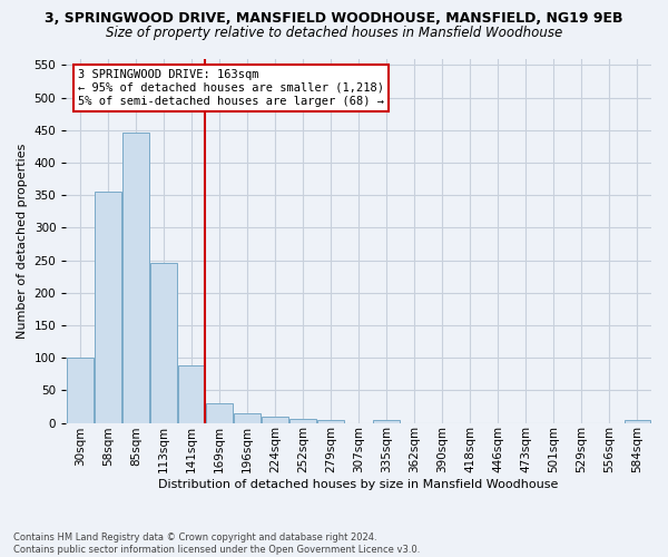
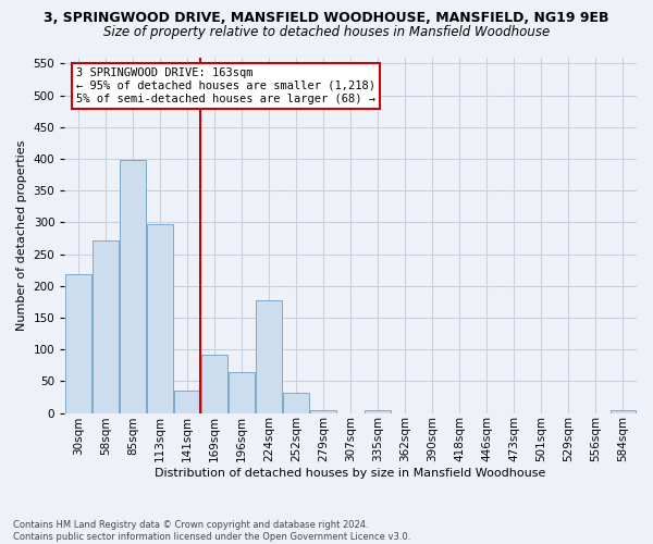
30sqm: 101 -> 218
58sqm: 356 -> 272
85sqm: 446 -> 398
113sqm: 246 -> 298
141sqm: 88 -> 36
169sqm: 30 -> 92
196sqm: 14 -> 64
224sqm: 10 -> 178
252sqm: 6 -> 32
